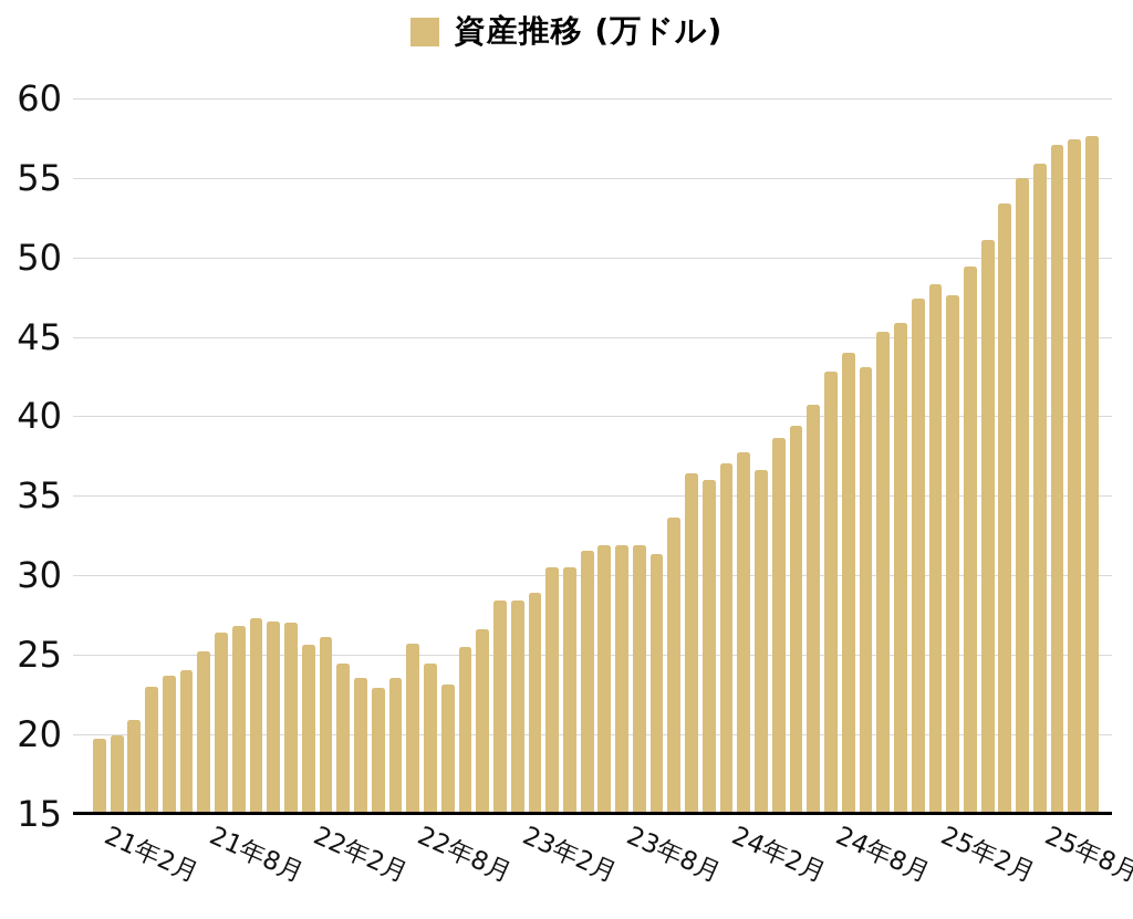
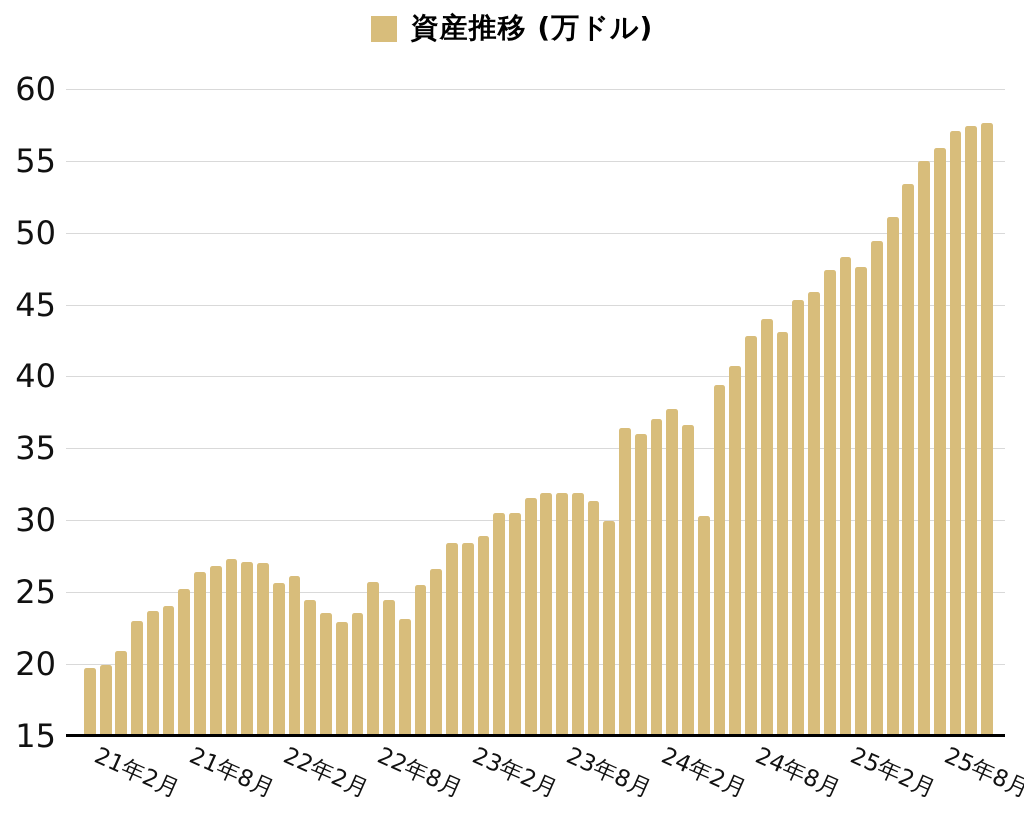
23年8月: 33.6 -> 29.9
24年2月: 38.6 -> 30.3
